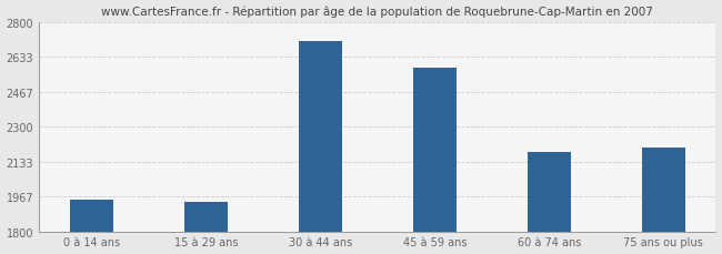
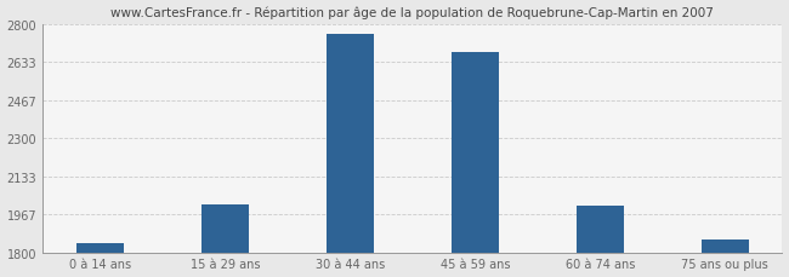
0 à 14 ans: 1950 -> 1840
15 à 29 ans: 1940 -> 2010
30 à 44 ans: 2710 -> 2760
45 à 59 ans: 2580 -> 2680
60 à 74 ans: 2180 -> 2000
75 ans ou plus: 2200 -> 1860
